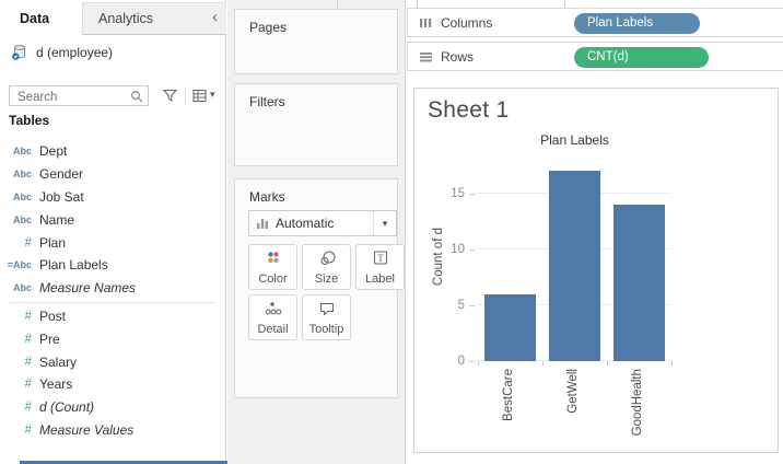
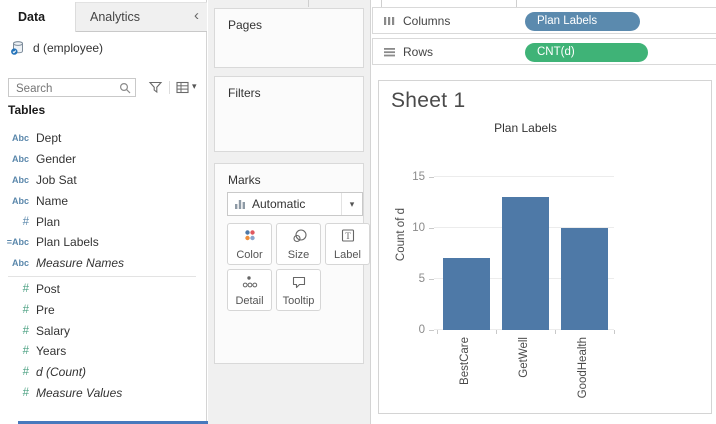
BestCare: 6 -> 7
GetWell: 17 -> 13
GoodHealth: 14 -> 10
